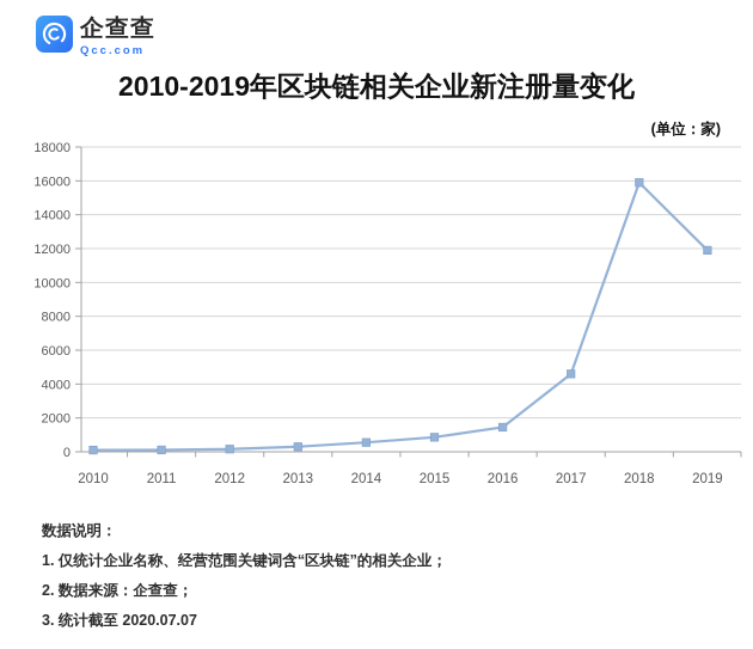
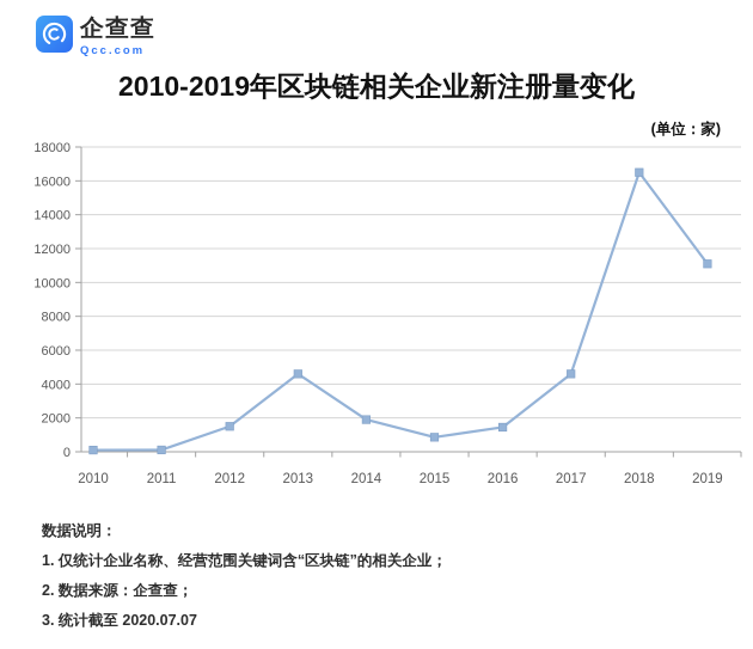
2012: 200 -> 1500
2013: 300 -> 4600
2014: 600 -> 1900
2018: 15900 -> 16500
2019: 11900 -> 11100
